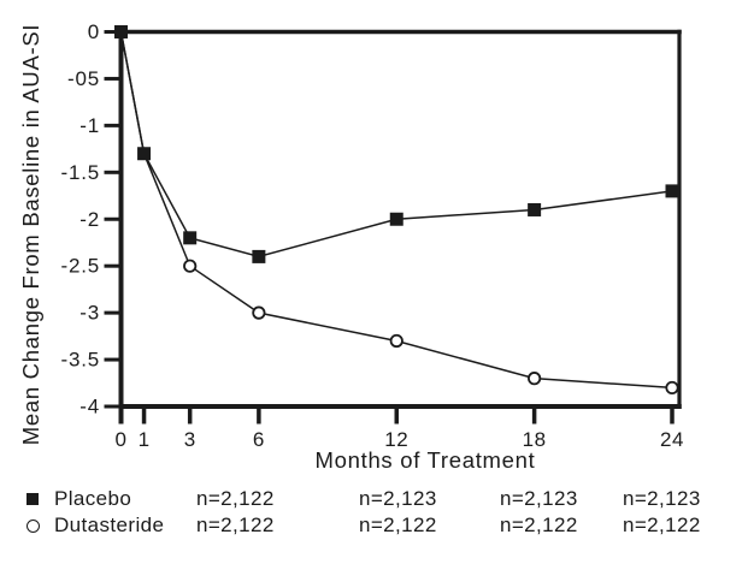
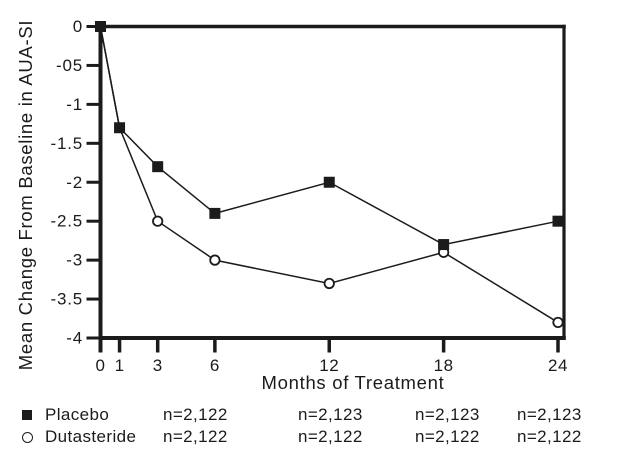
Placebo/3: -2.2 -> -1.8
Placebo/18: -1.9 -> -2.8
Dutasteride/18: -3.7 -> -2.9
Placebo/24: -1.7 -> -2.5
